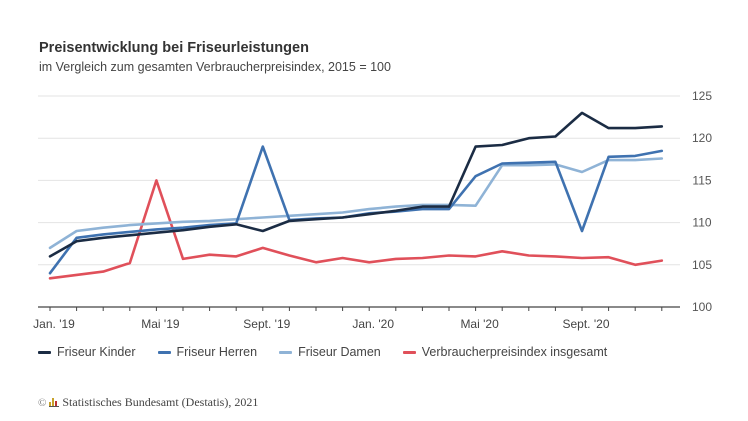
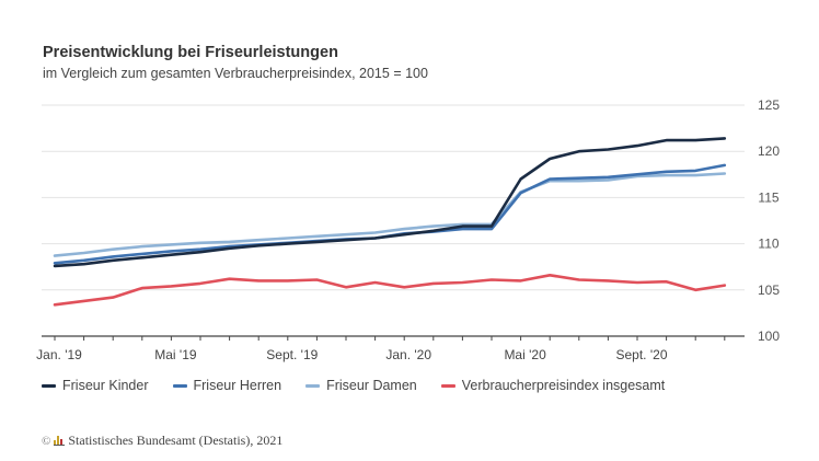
Friseur Kinder/Jan. '19: 106 -> 108
Friseur Herren/Jan. '19: 104 -> 108
Friseur Damen/Jan. '19: 107 -> 109
Verbraucherpreisindex insgesamt/Mai '19: 115 -> 105
Friseur Kinder/Sept. '19: 109 -> 110
Friseur Herren/Sept. '19: 119 -> 110
Verbraucherpreisindex insgesamt/Sept. '19: 107 -> 106
Friseur Kinder/Mai '20: 119 -> 117
Friseur Damen/Mai '20: 112 -> 116
Friseur Kinder/Sept. '20: 123 -> 121
Friseur Herren/Sept. '20: 109 -> 118
Friseur Damen/Sept. '20: 116 -> 117
